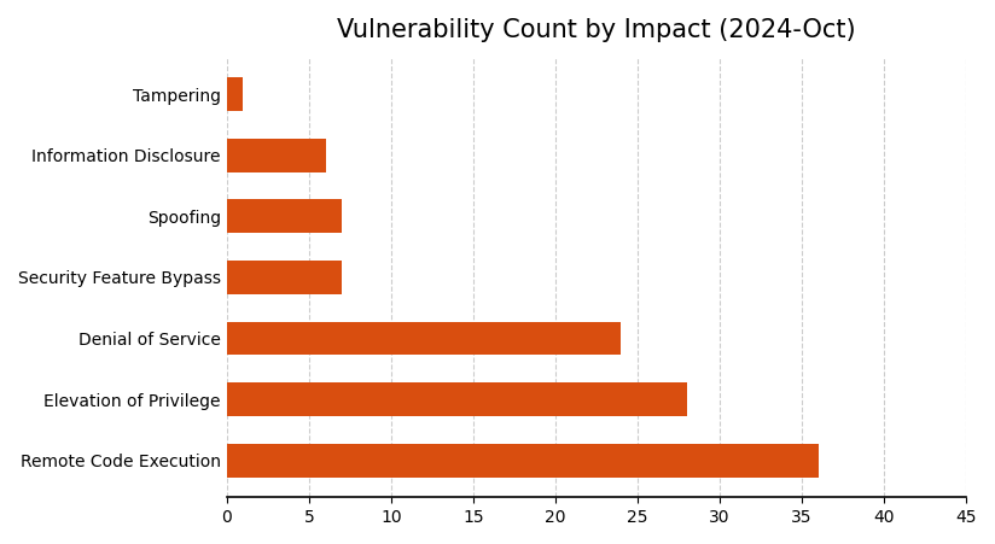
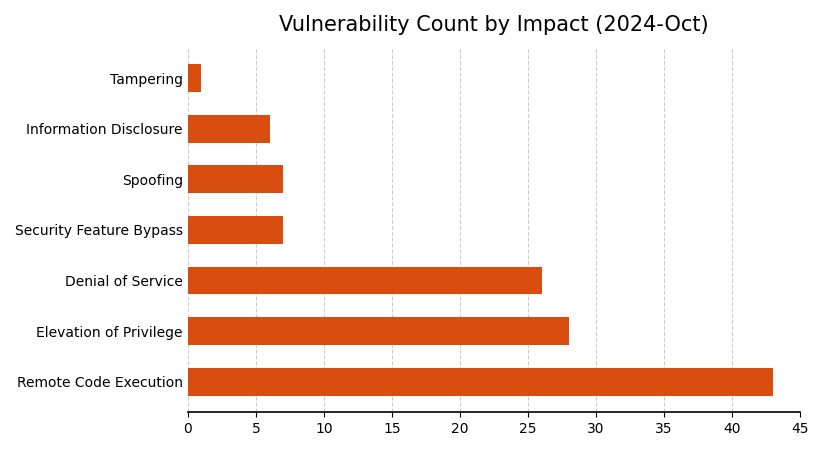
Denial of Service: 24 -> 26
Remote Code Execution: 36 -> 43
